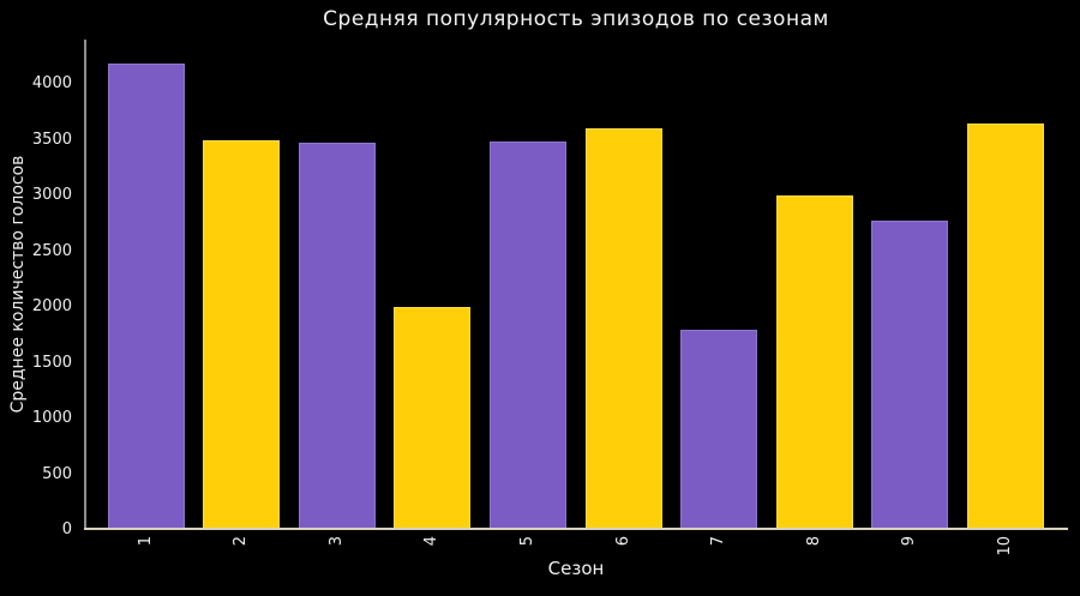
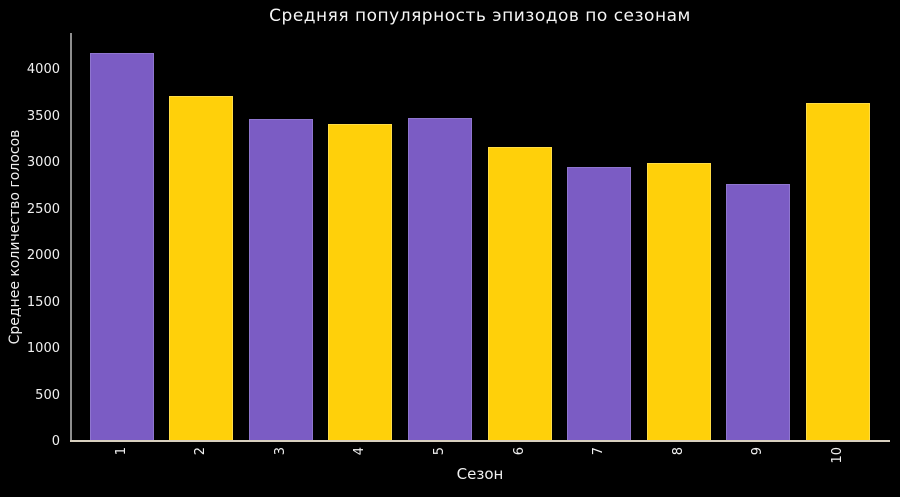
2: 3500 -> 3700
4: 2000 -> 3400
6: 3600 -> 3200
7: 1800 -> 3000
